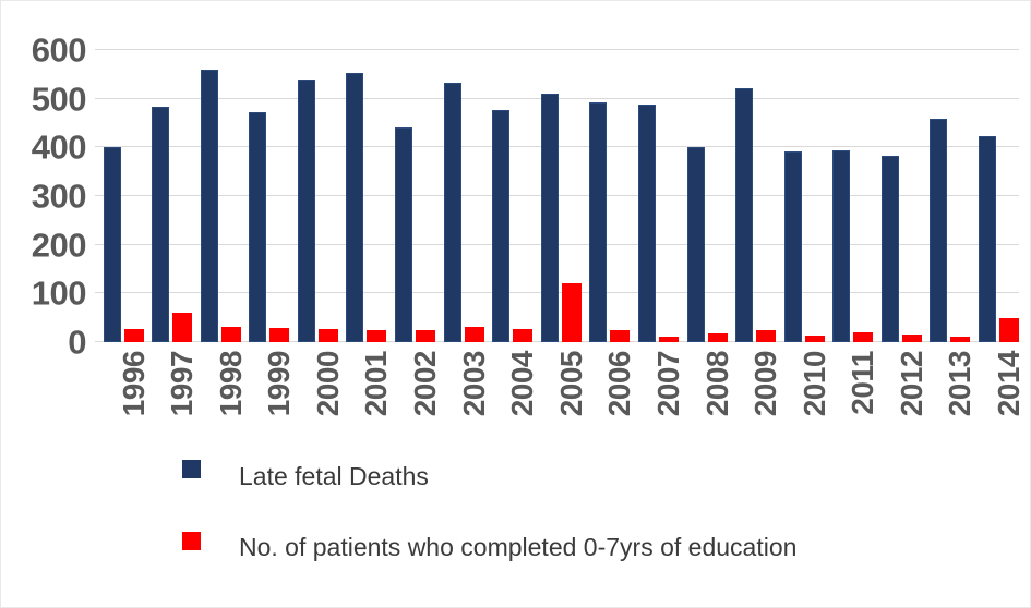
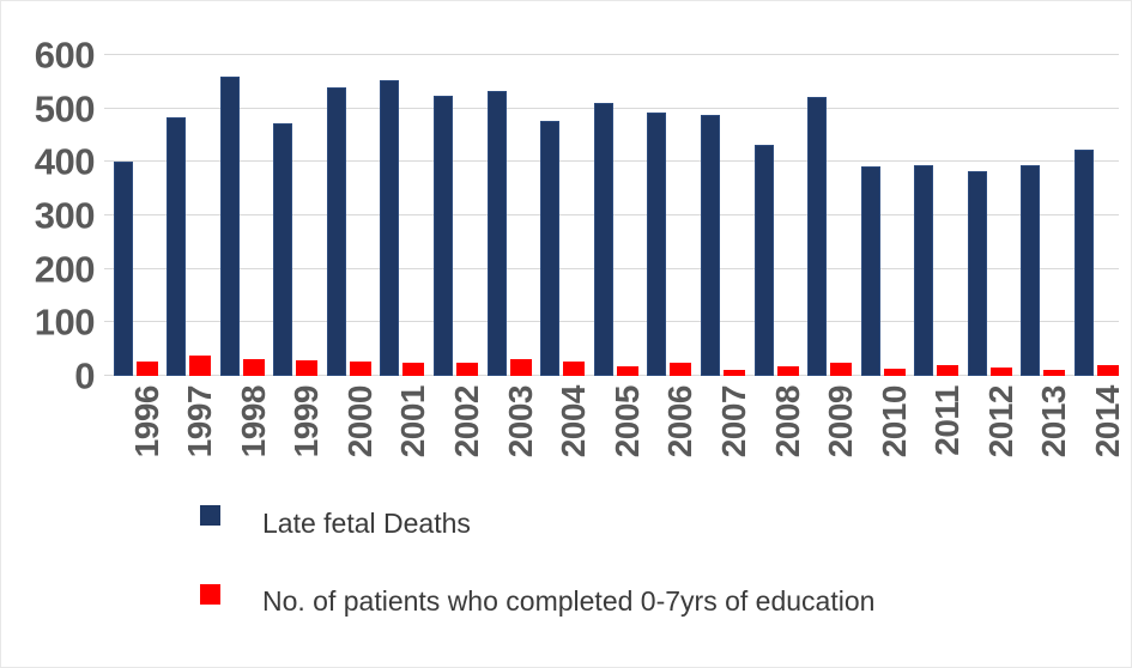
No. of patients who completed 0-7yrs of education/1997: 60 -> 40
Late fetal Deaths/2002: 440 -> 520
No. of patients who completed 0-7yrs of education/2005: 120 -> 20
Late fetal Deaths/2008: 400 -> 430
Late fetal Deaths/2013: 460 -> 390
No. of patients who completed 0-7yrs of education/2014: 50 -> 20
